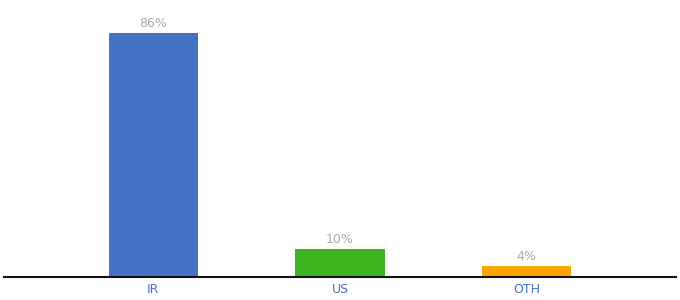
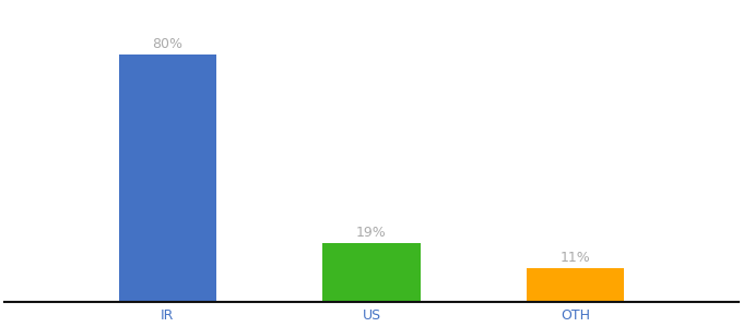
IR: 86% -> 80%
US: 10% -> 19%
OTH: 4% -> 11%
